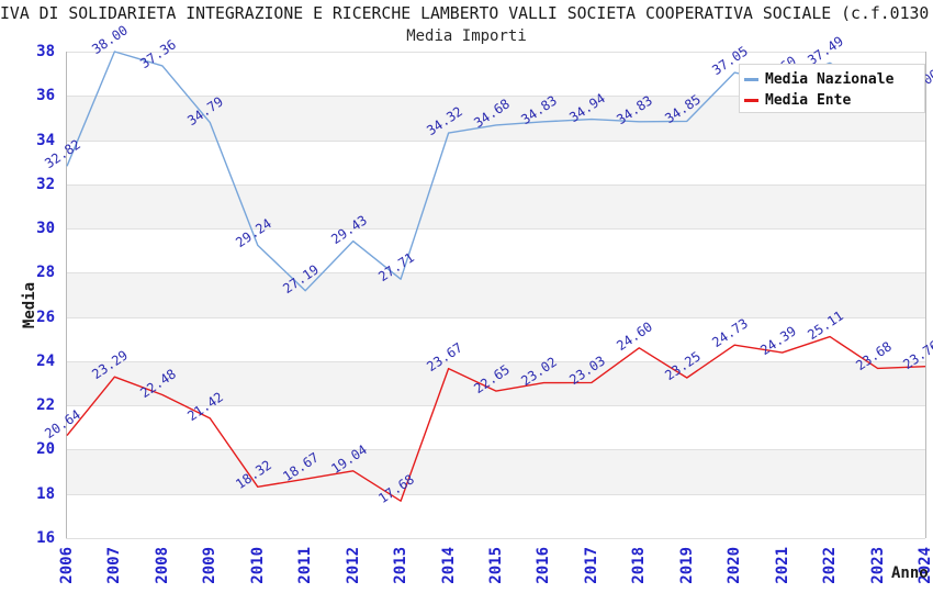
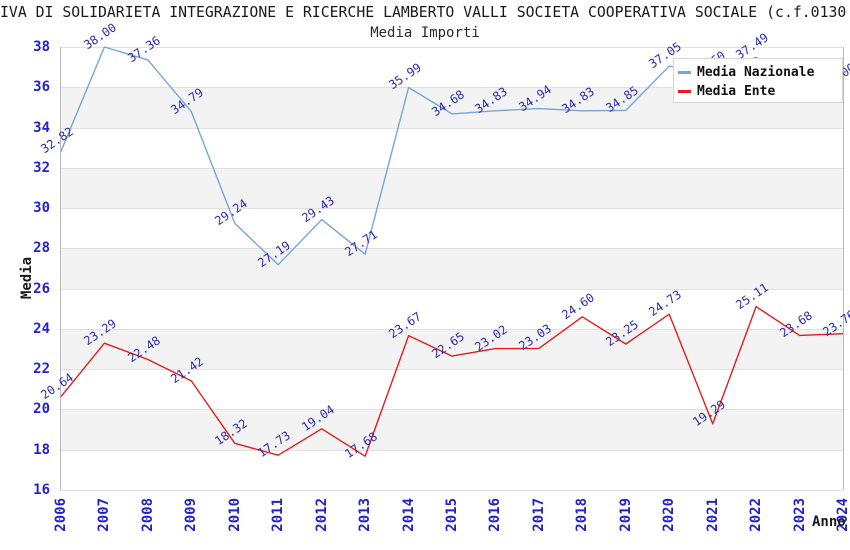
Media Ente/2011: 18.67 -> 17.73
Media Nazionale/2014: 34.32 -> 35.99
Media Ente/2021: 24.39 -> 19.29
